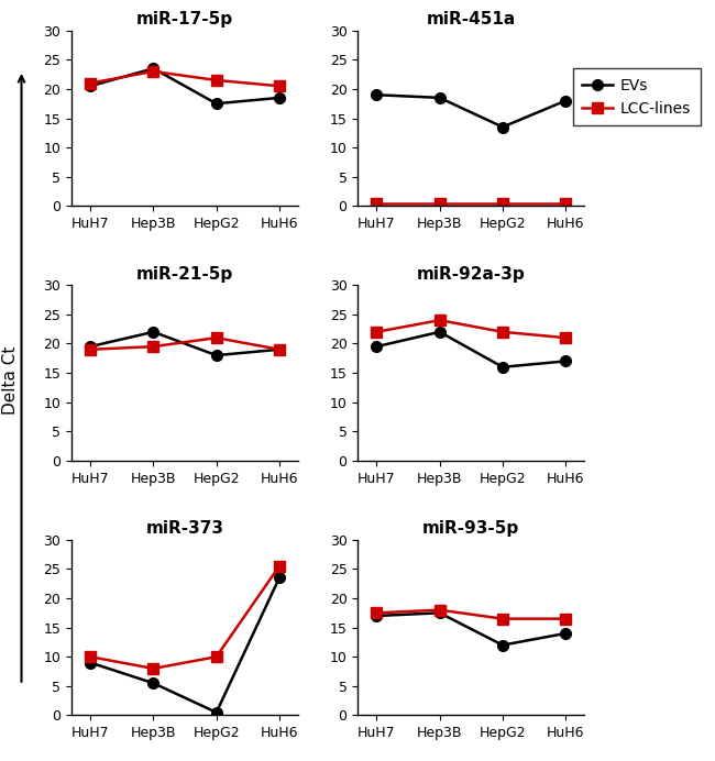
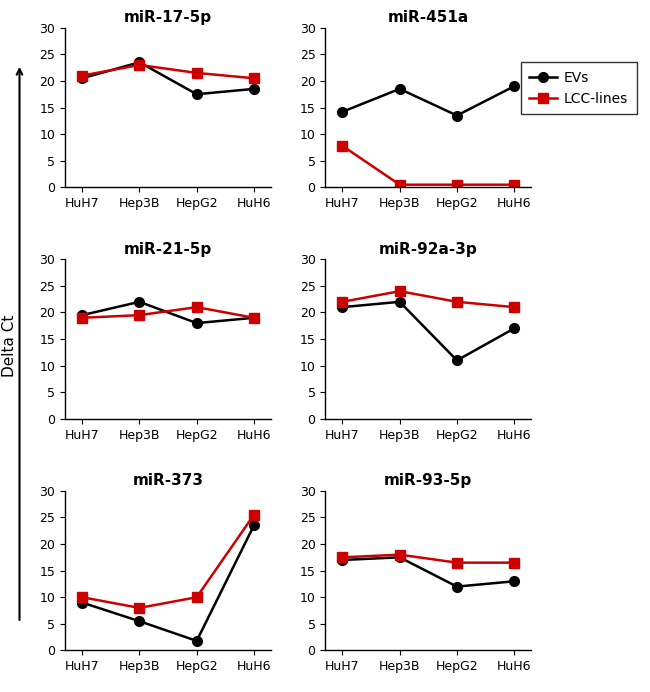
miR-451a/EVs/HuH7: 19.0 -> 14.2
miR-451a/LCC-lines/HuH7: 0.5 -> 7.8
miR-451a/EVs/HuH6: 18.0 -> 19.0
miR-92a-3p/EVs/HuH7: 19.5 -> 21.0
miR-92a-3p/EVs/HepG2: 16.0 -> 11.0
miR-373/EVs/HepG2: 0.5 -> 1.8
miR-93-5p/EVs/HuH6: 14.0 -> 13.0
